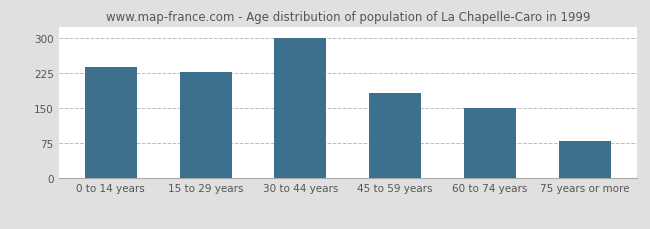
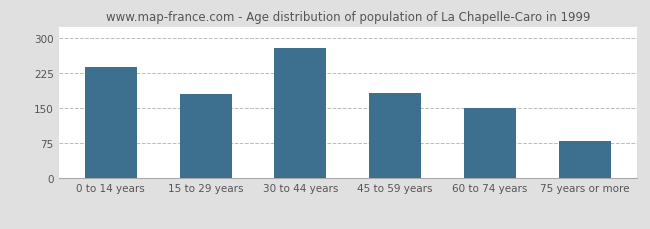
15 to 29 years: 228 -> 180
30 to 44 years: 300 -> 280
